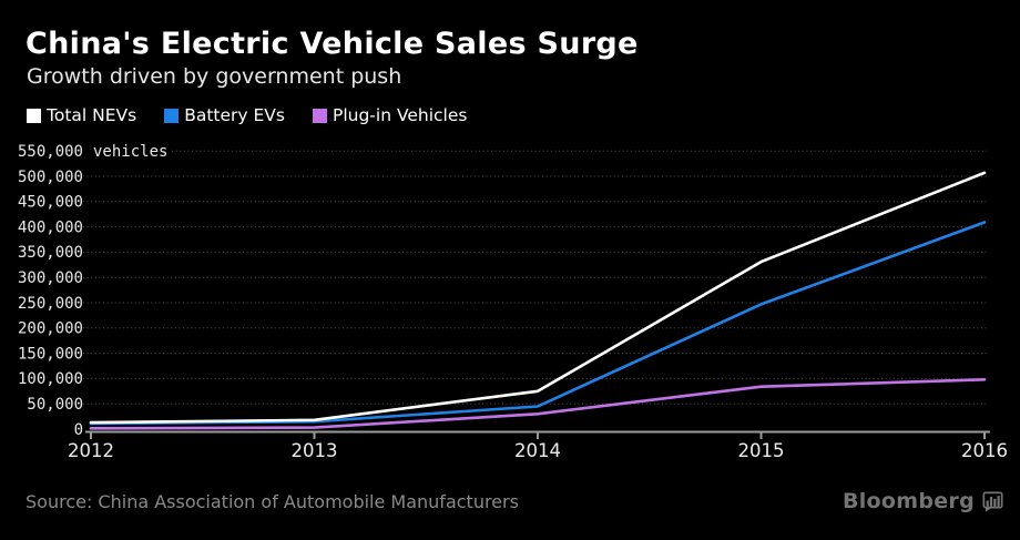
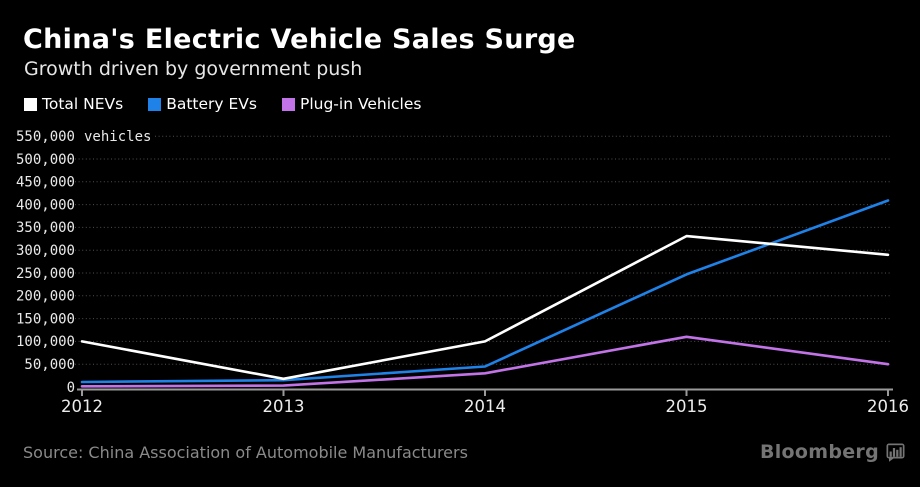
Total NEVs/2012: 10000 -> 100000
Total NEVs/2014: 80000 -> 100000
Plug-in Vehicles/2015: 80000 -> 110000
Total NEVs/2016: 510000 -> 290000
Plug-in Vehicles/2016: 100000 -> 50000
